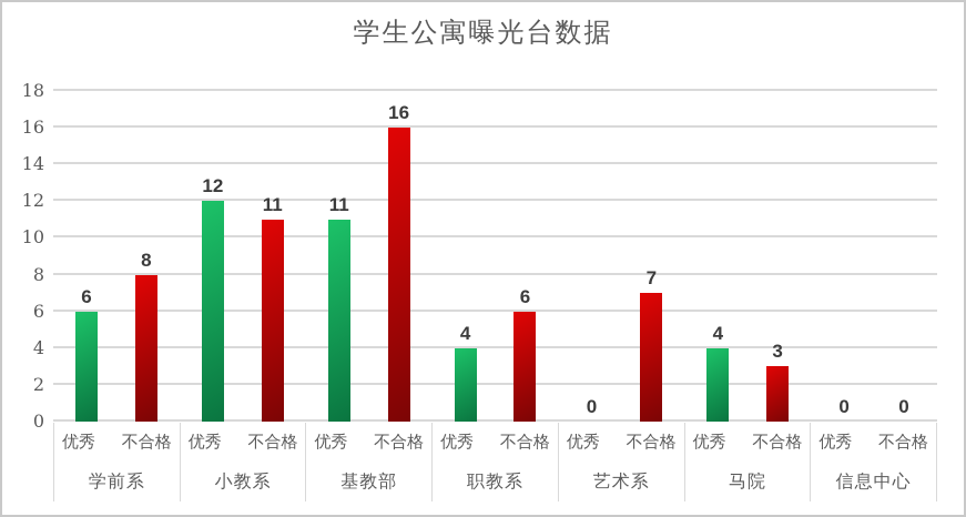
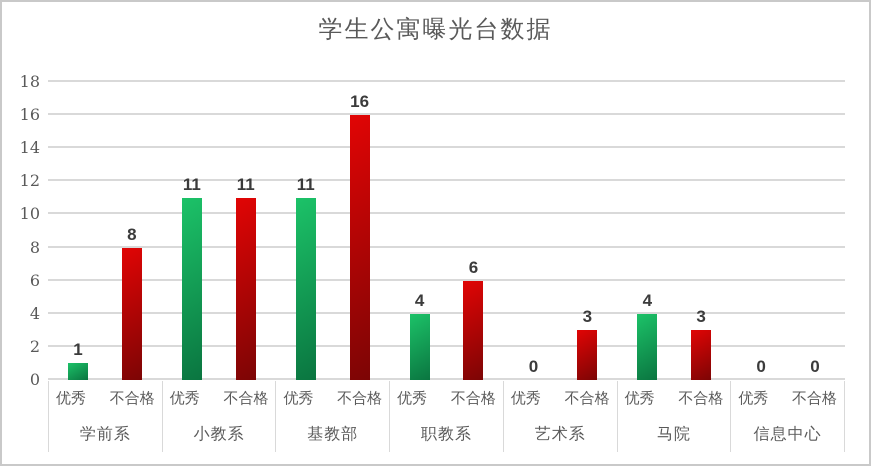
优秀/学前系: 6 -> 1
优秀/小教系: 12 -> 11
不合格/艺术系: 7 -> 3
